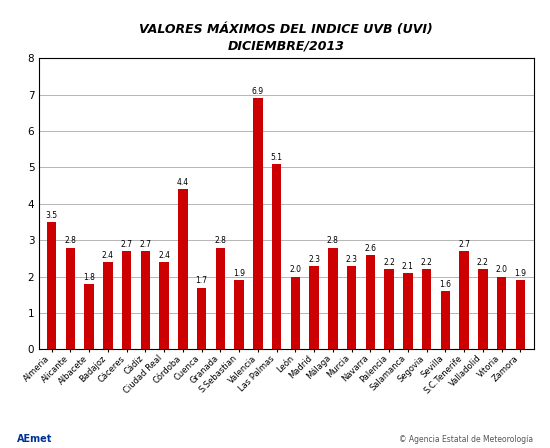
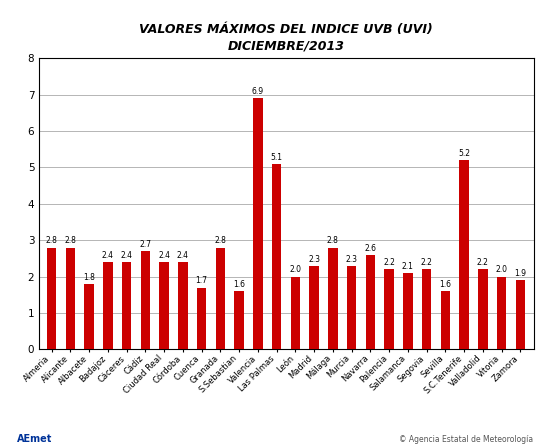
Almeria: 3.5 -> 2.8
Cáceres: 2.7 -> 2.4
Córdoba: 4.4 -> 2.4
S.Sebastian: 1.9 -> 1.6
S.C.Tenerife: 2.7 -> 5.2
